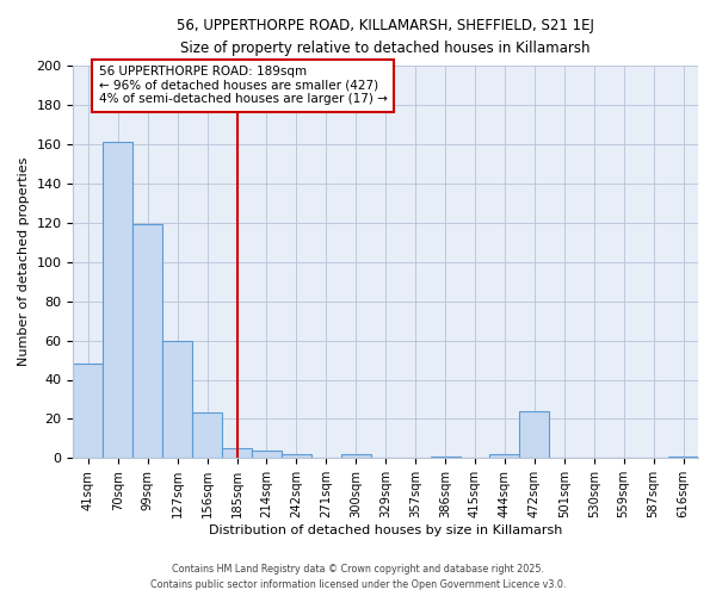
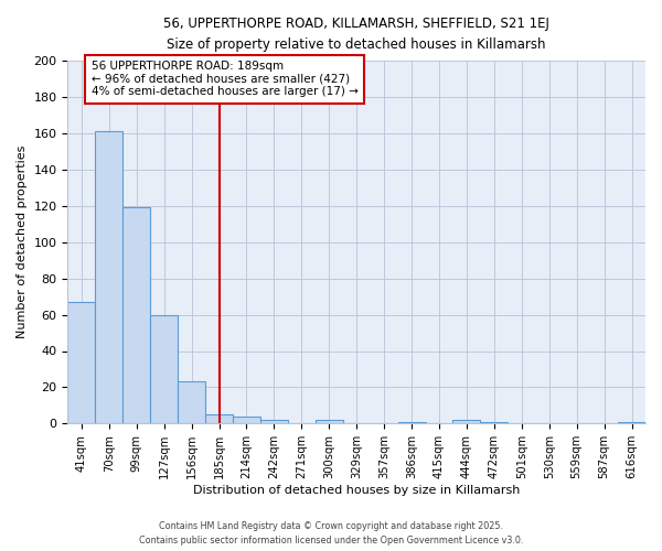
41sqm: 48 -> 67
472sqm: 24 -> 1
